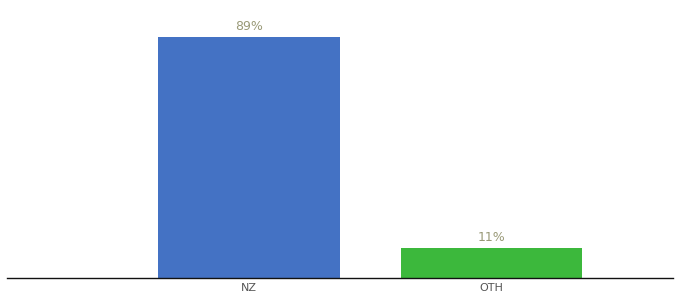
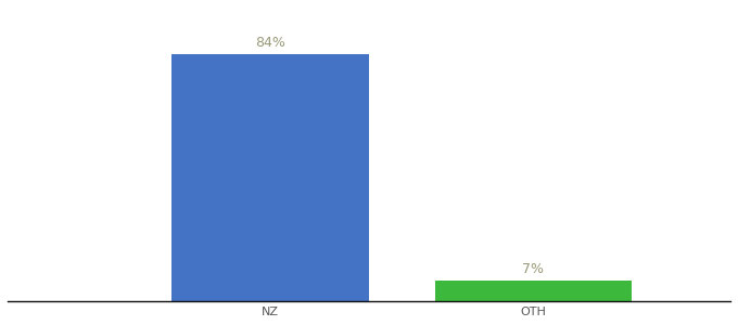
NZ: 89% -> 84%
OTH: 11% -> 7%
